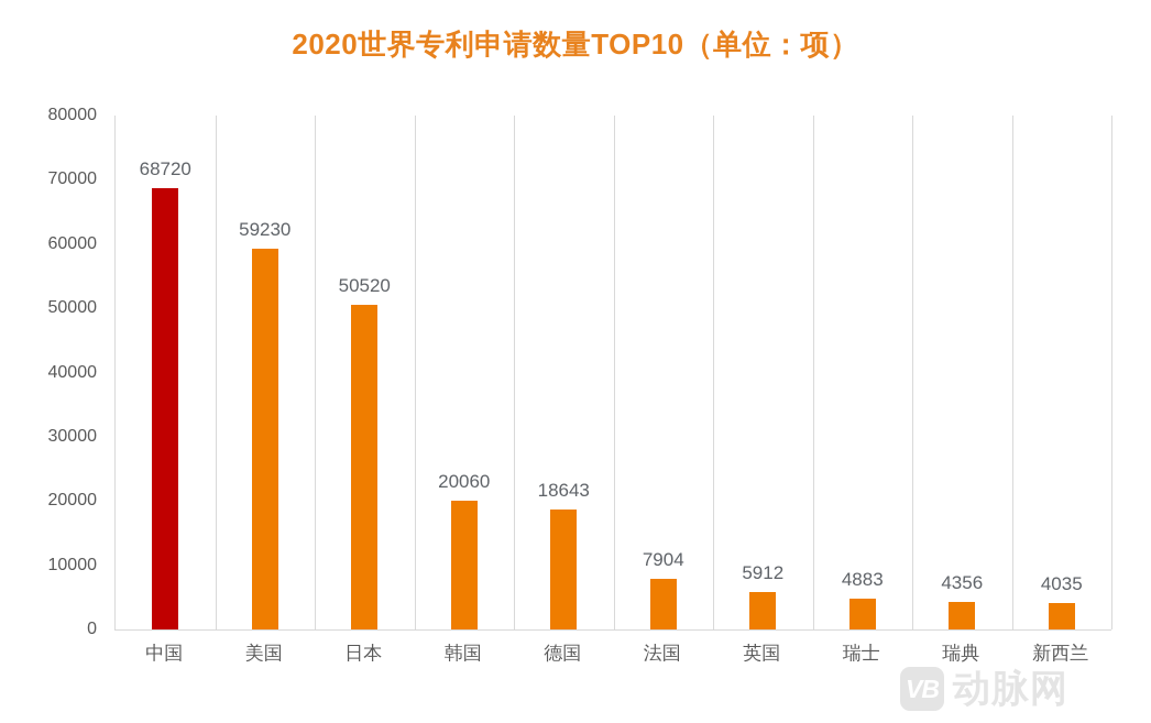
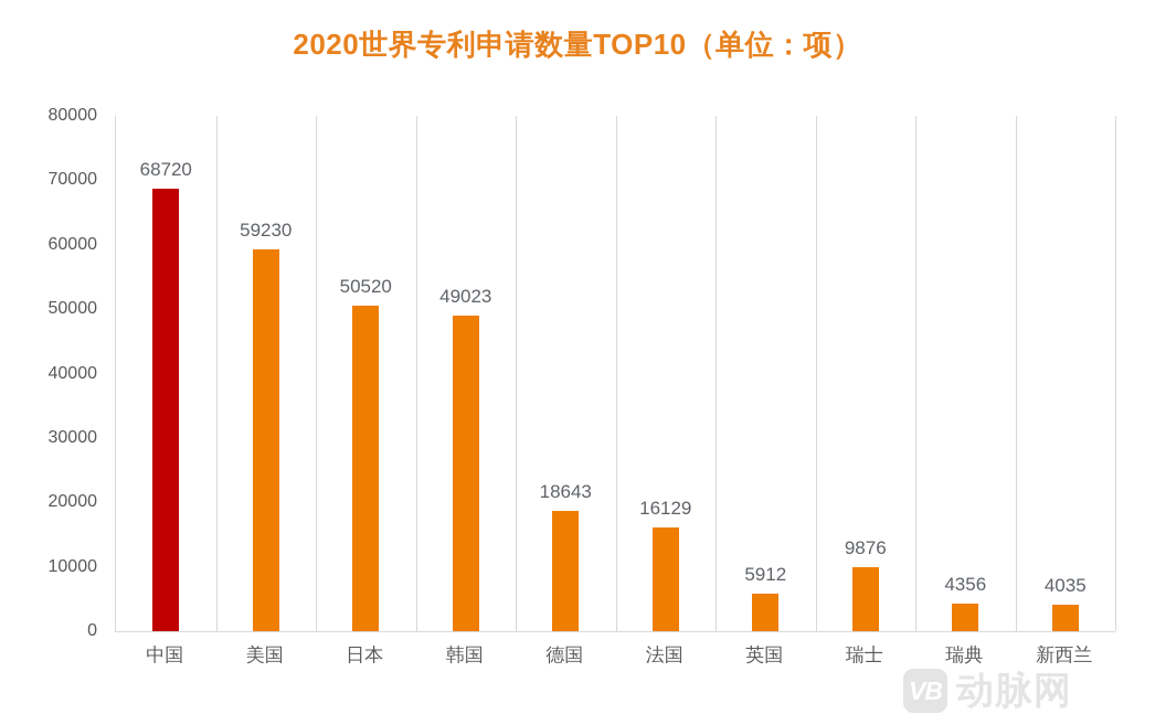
韩国: 20060 -> 49023
法国: 7904 -> 16129
瑞士: 4883 -> 9876
